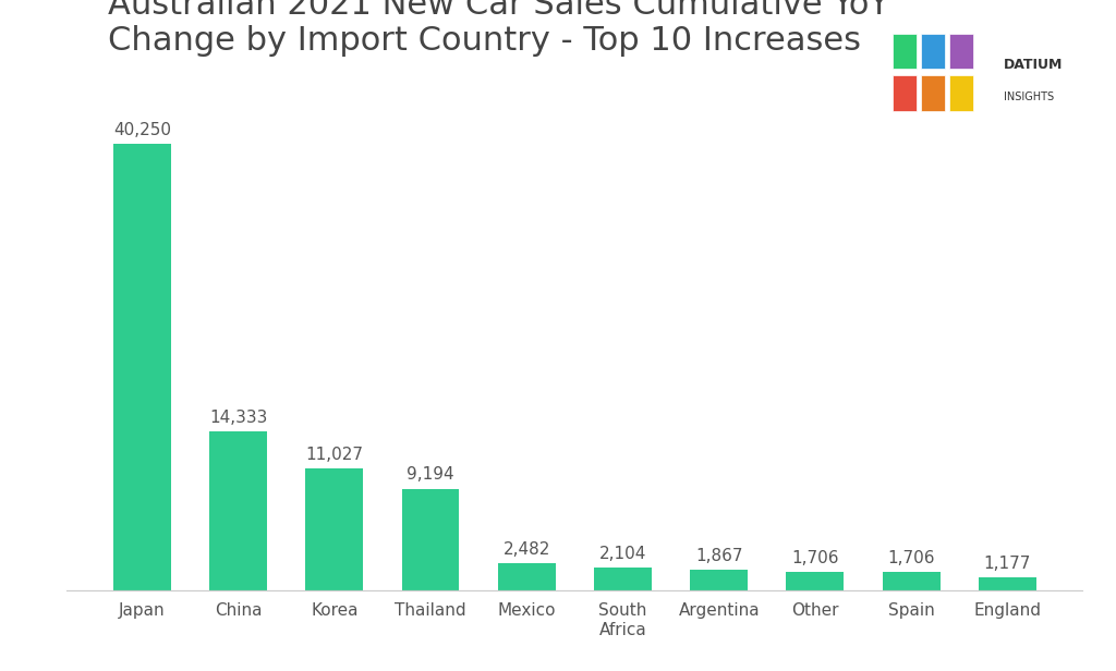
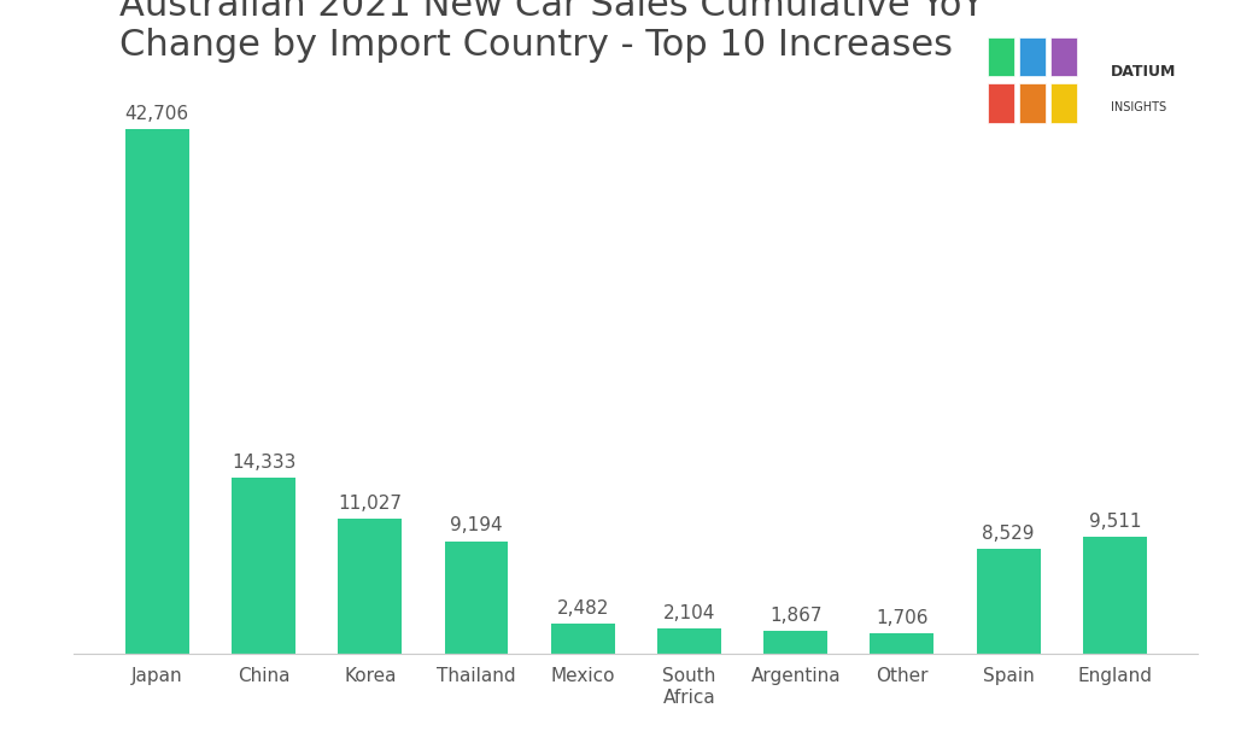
Japan: 40,250 -> 42,706
Spain: 1,706 -> 8,529
England: 1,177 -> 9,511
